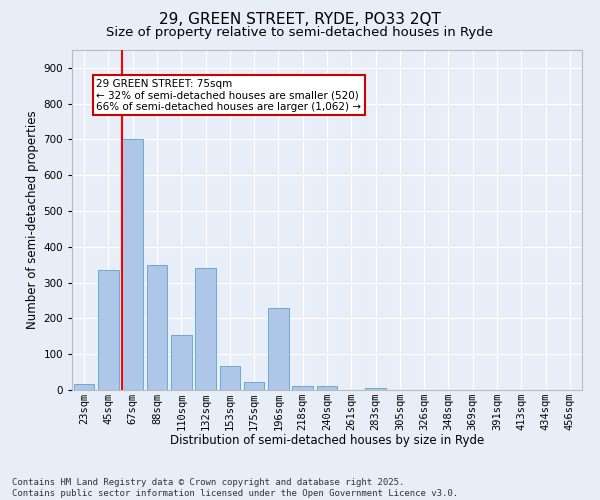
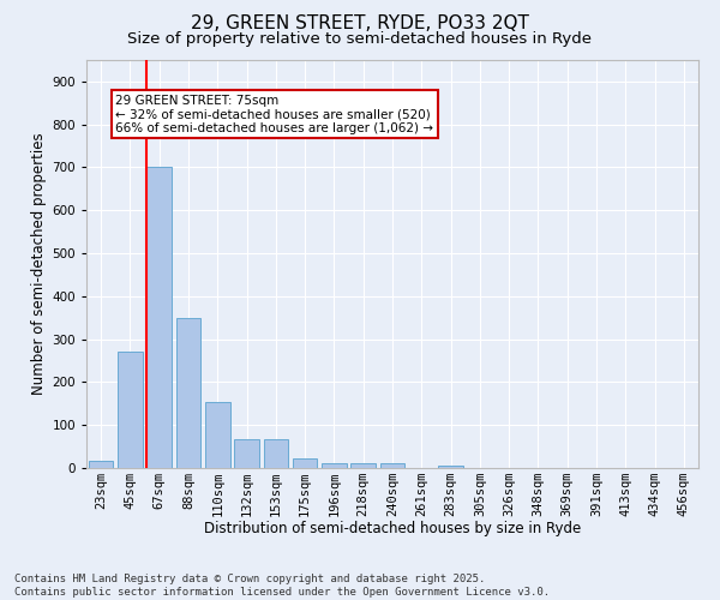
45sqm: 335 -> 270
132sqm: 340 -> 68
196sqm: 230 -> 12
